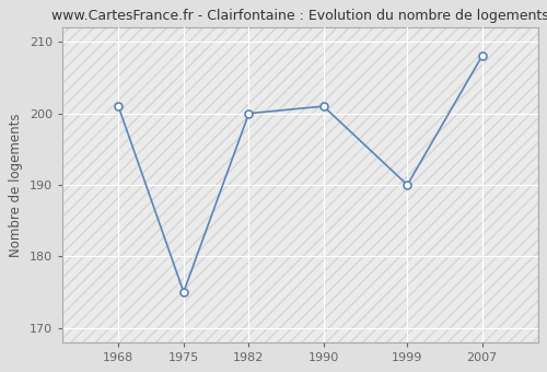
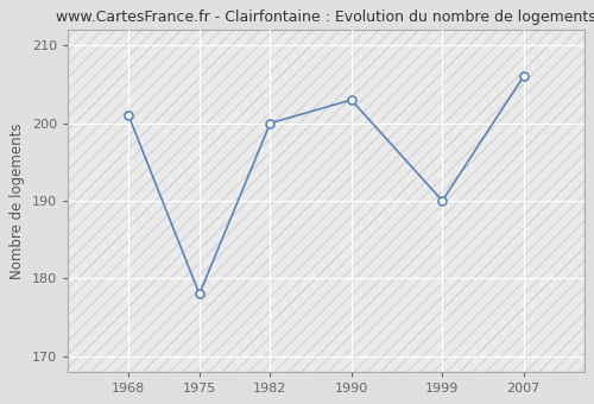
1975: 175 -> 178
1990: 201 -> 203
2007: 208 -> 206
